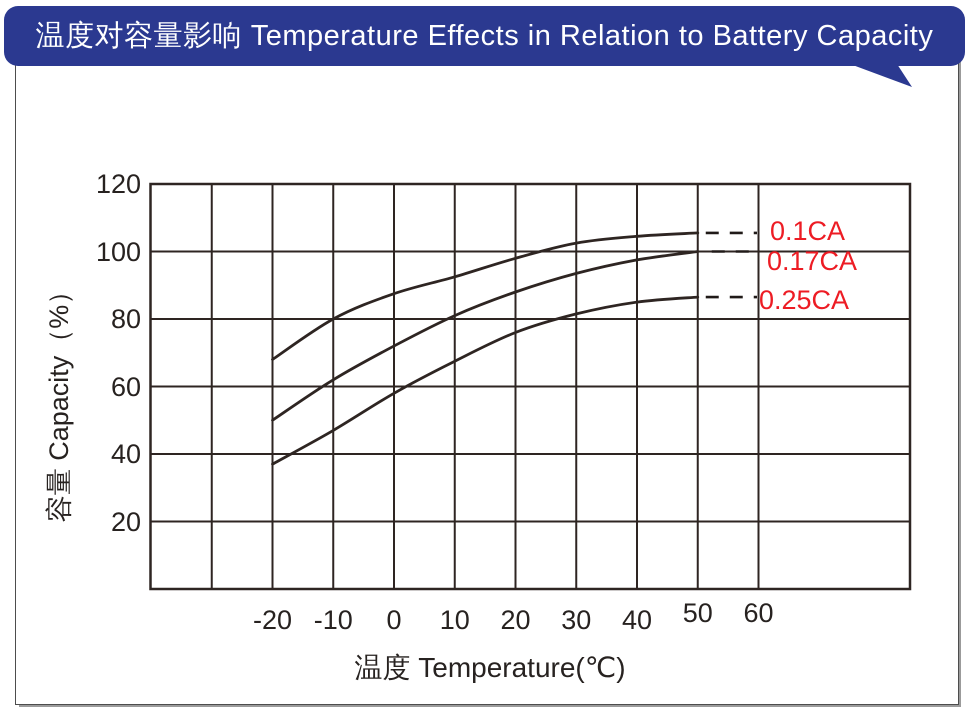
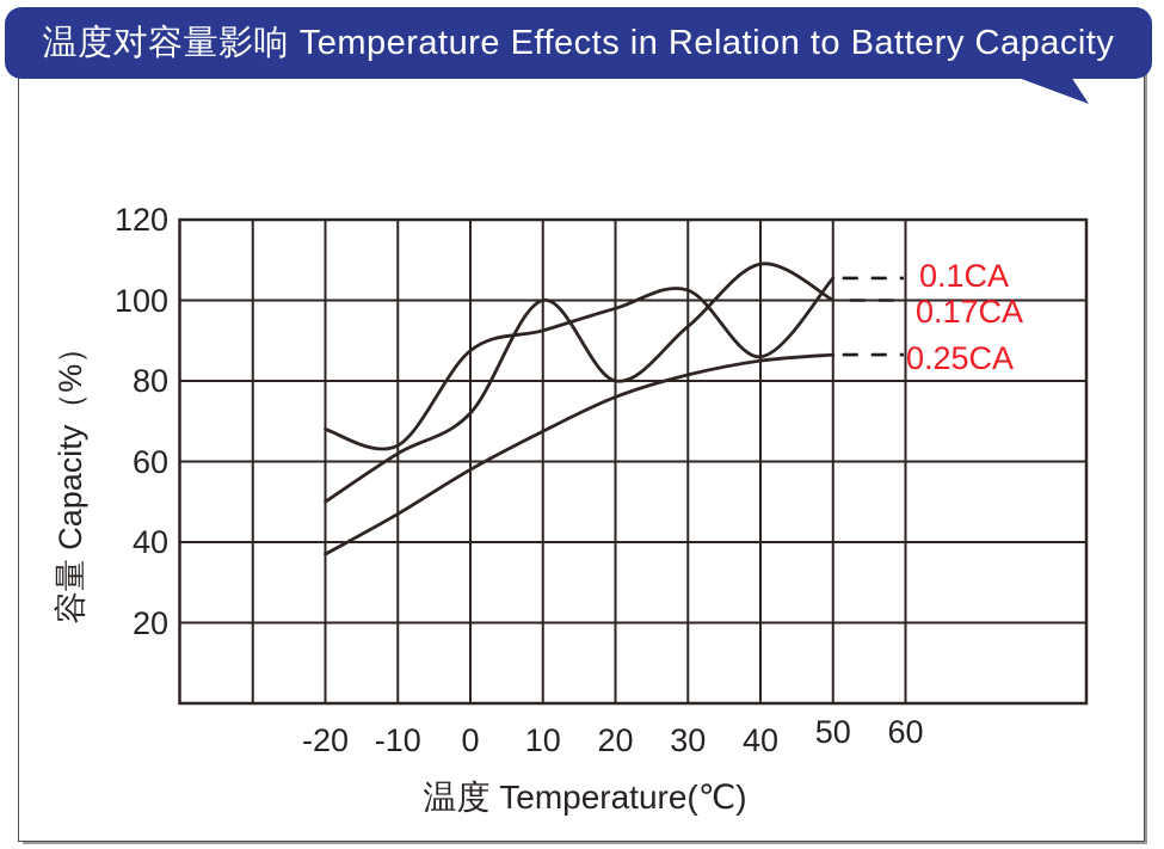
0.1CA/-10: 80 -> 64
0.17CA/10: 81 -> 100
0.17CA/20: 88 -> 80
0.1CA/40: 104 -> 86
0.17CA/40: 98 -> 109
